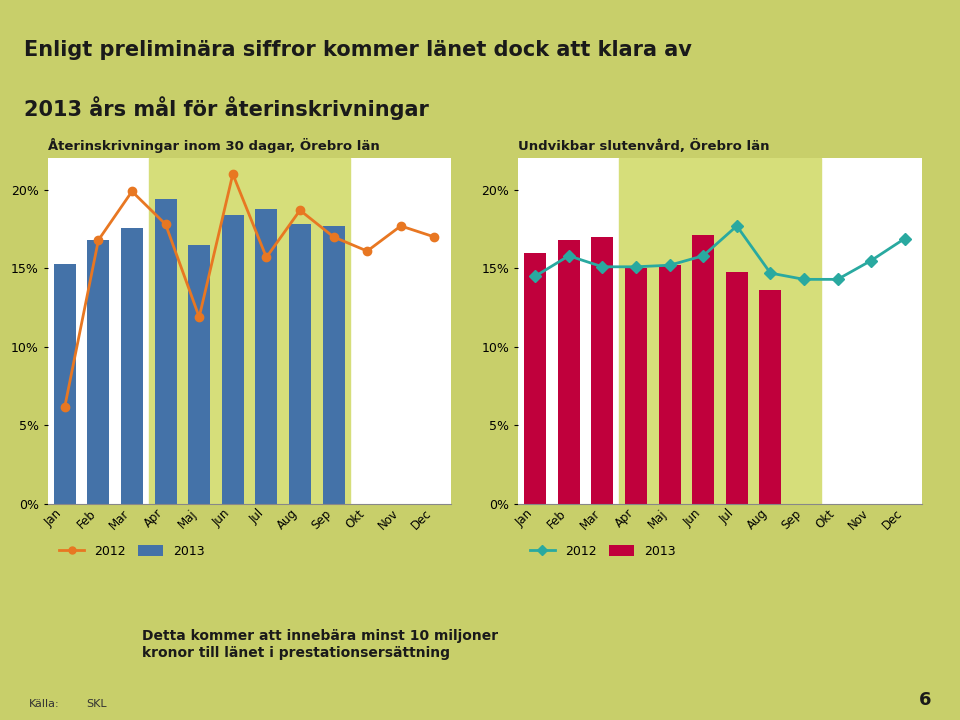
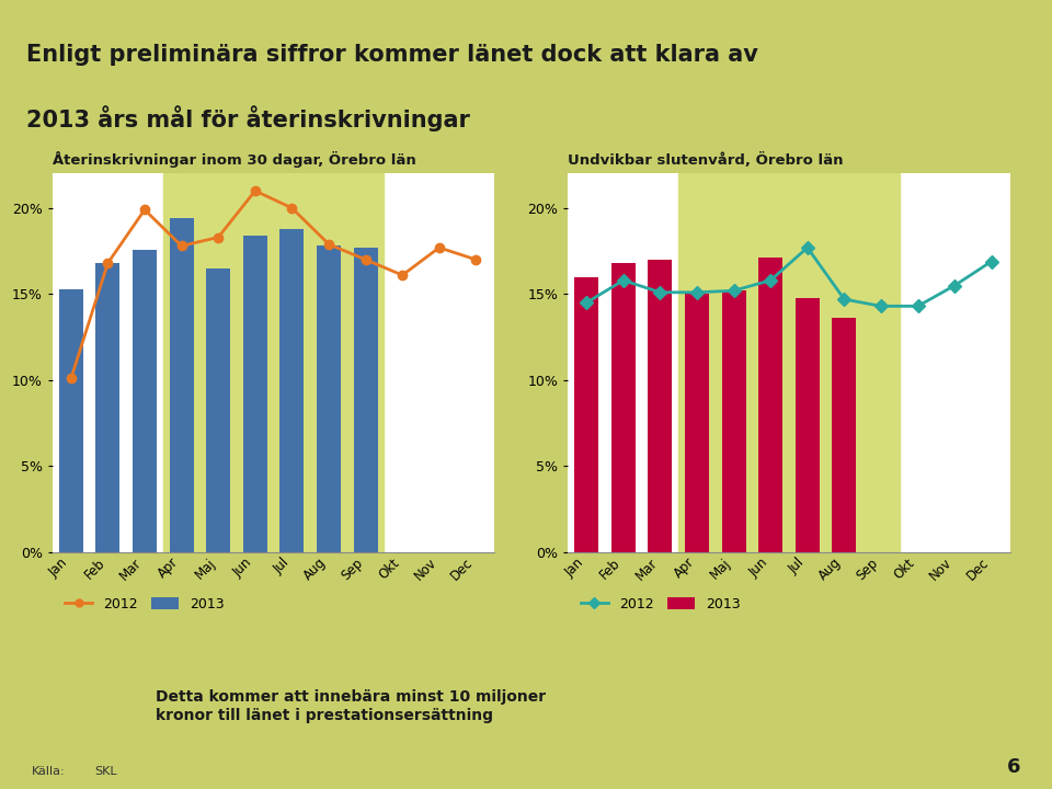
Återinskrivningar inom 30 dagar, Örebro län/2012/Jan: 6.2% -> 10.1%
Återinskrivningar inom 30 dagar, Örebro län/2012/Maj: 11.9% -> 18.3%
Återinskrivningar inom 30 dagar, Örebro län/2012/Jul: 15.7% -> 20.0%
Återinskrivningar inom 30 dagar, Örebro län/2012/Aug: 18.7% -> 17.9%
